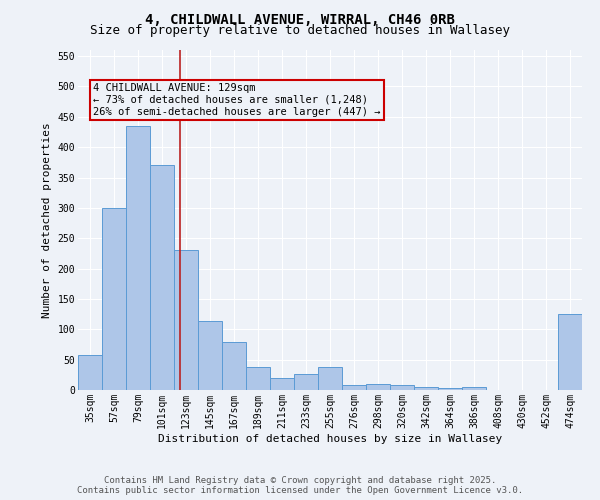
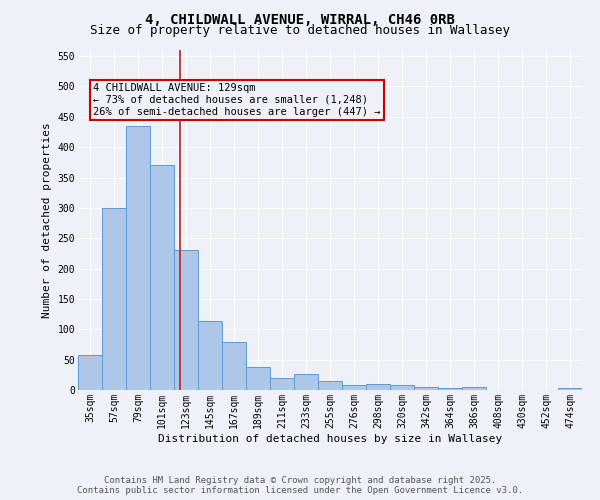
255sqm: 38 -> 15
474sqm: 126 -> 3
